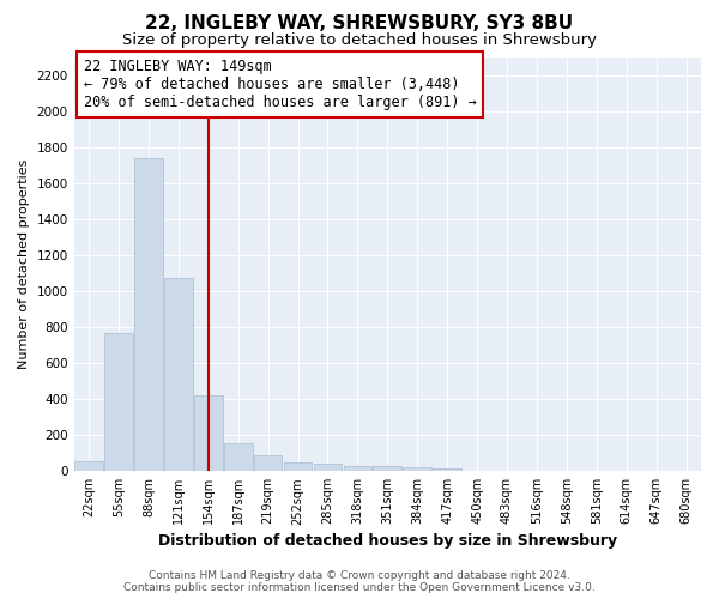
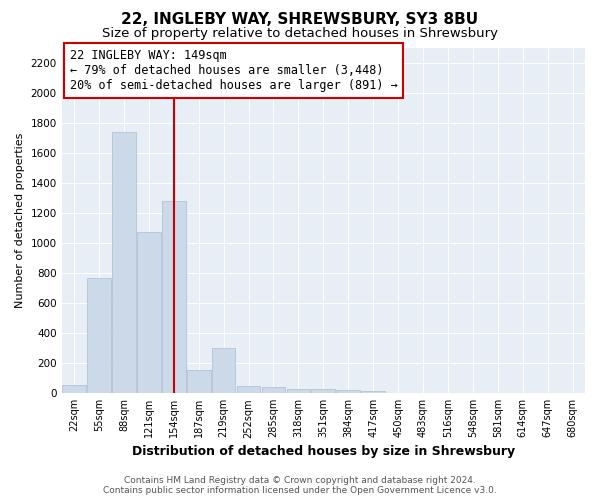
154sqm: 420 -> 1280
219sqm: 80 -> 300
